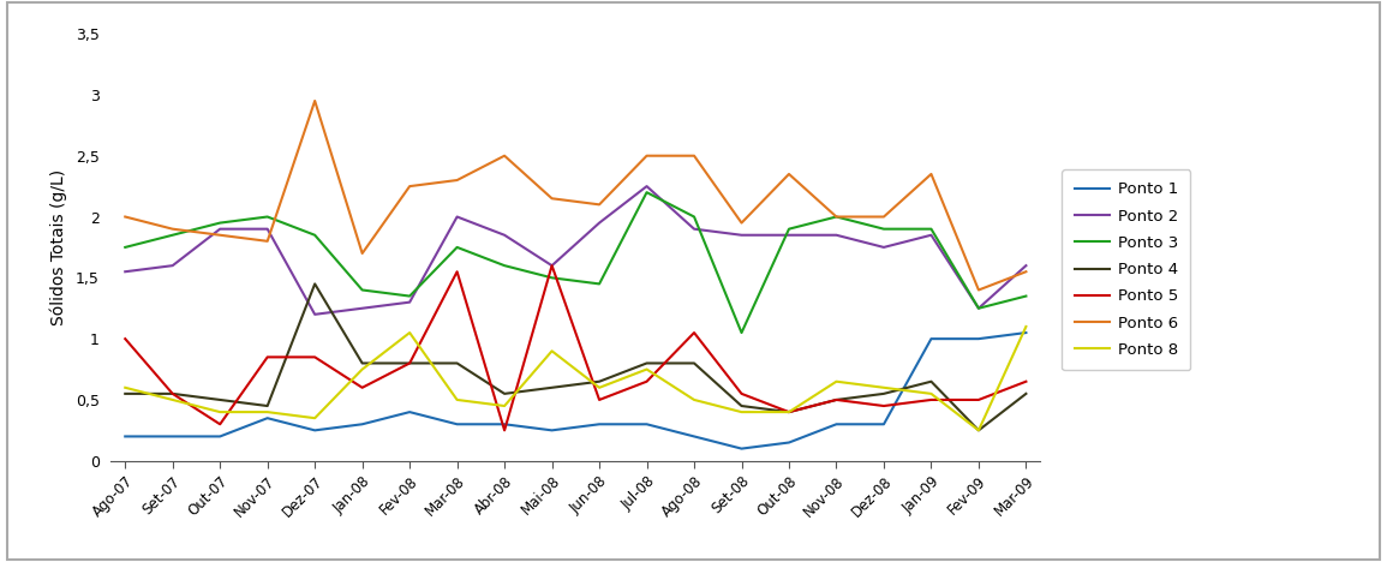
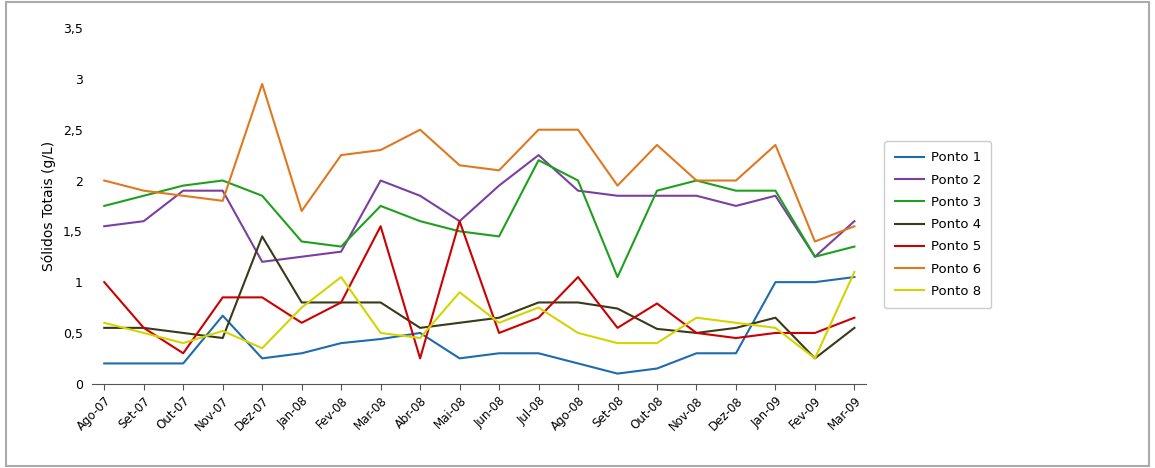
Ponto 1/Nov-07: 0,35 -> 0,67
Ponto 8/Nov-07: 0,40 -> 0,52
Ponto 1/Mar-08: 0,30 -> 0,44
Ponto 1/Abr-08: 0,30 -> 0,50
Ponto 4/Set-08: 0,45 -> 0,74
Ponto 4/Out-08: 0,40 -> 0,54
Ponto 5/Out-08: 0,40 -> 0,79
